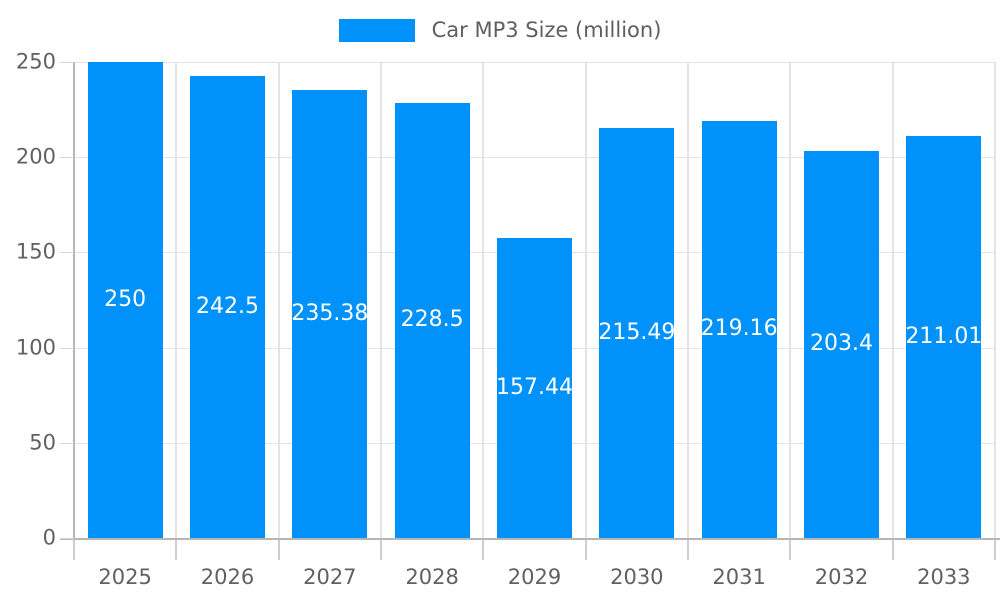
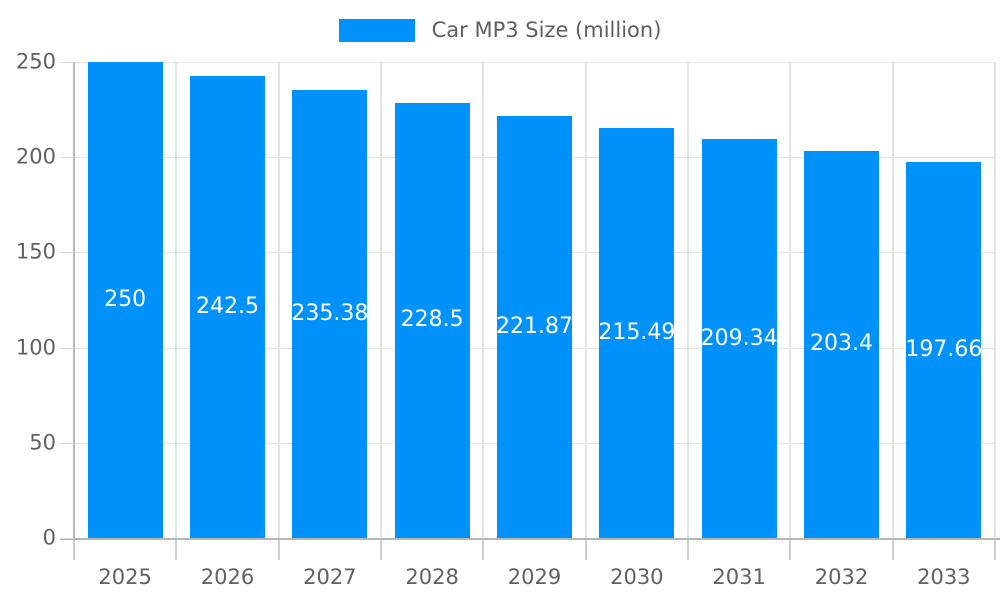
2029: 157.44 -> 221.87
2031: 219.16 -> 209.34
2033: 211.01 -> 197.66
